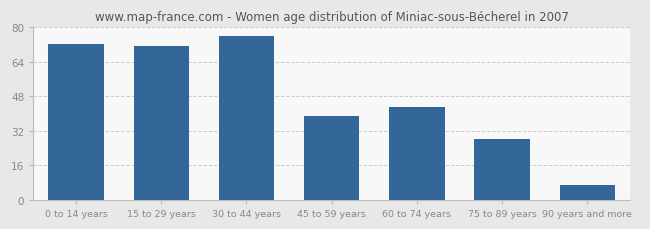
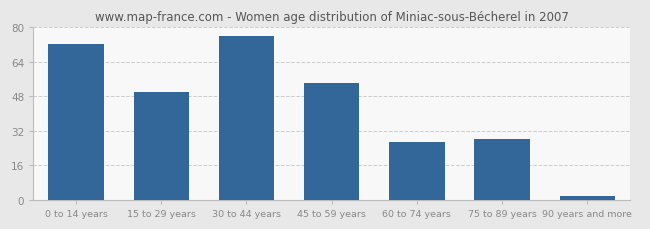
15 to 29 years: 71 -> 50
45 to 59 years: 39 -> 54
60 to 74 years: 43 -> 27
90 years and more: 7 -> 2
